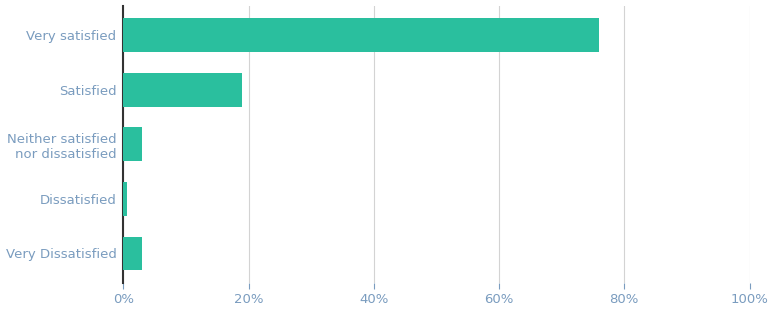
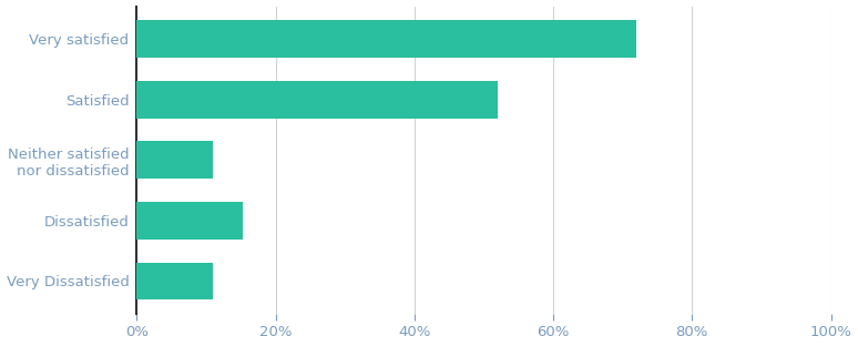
Very satisfied: 76.0% -> 72.0%
Satisfied: 19.0% -> 52.0%
Neither satisfied nor dissatisfied: 3.0% -> 11.0%
Dissatisfied: 0.6% -> 15.2%
Very Dissatisfied: 3.0% -> 11.0%
